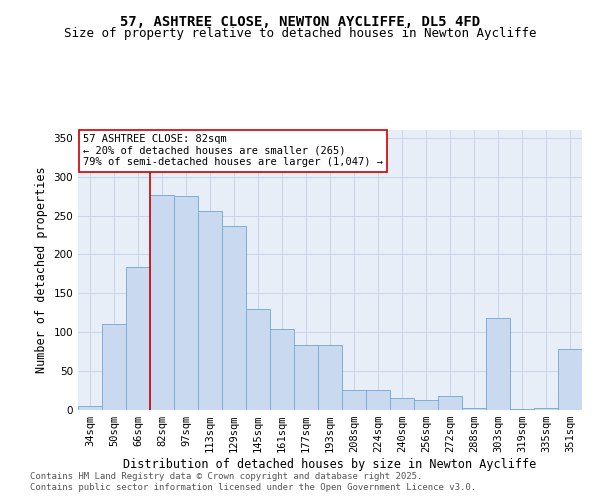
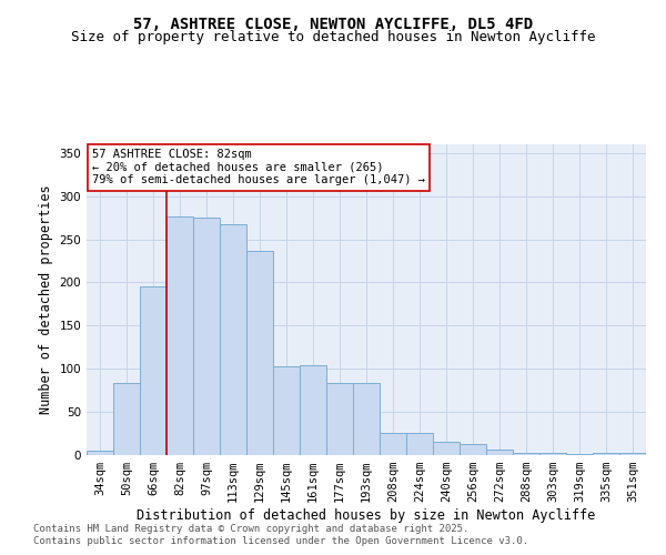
50sqm: 110 -> 84
66sqm: 184 -> 195
113sqm: 256 -> 267
145sqm: 130 -> 103
272sqm: 18 -> 7
303sqm: 118 -> 2
351sqm: 78 -> 2
